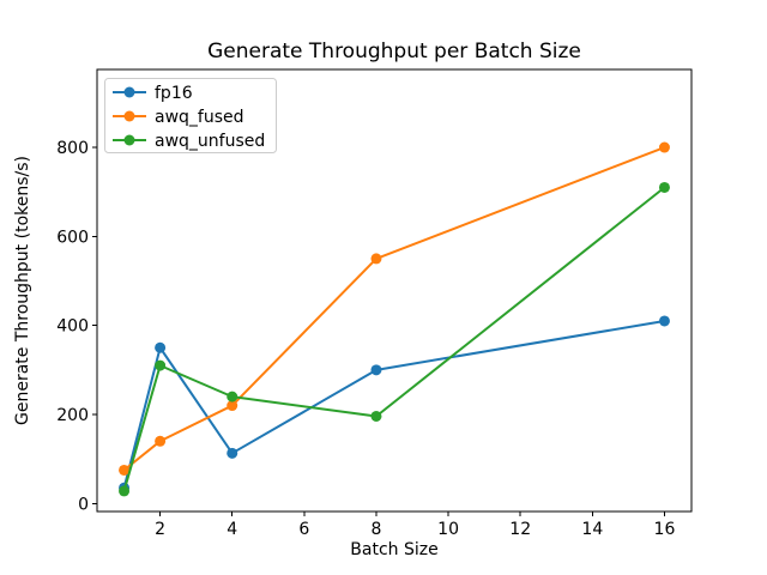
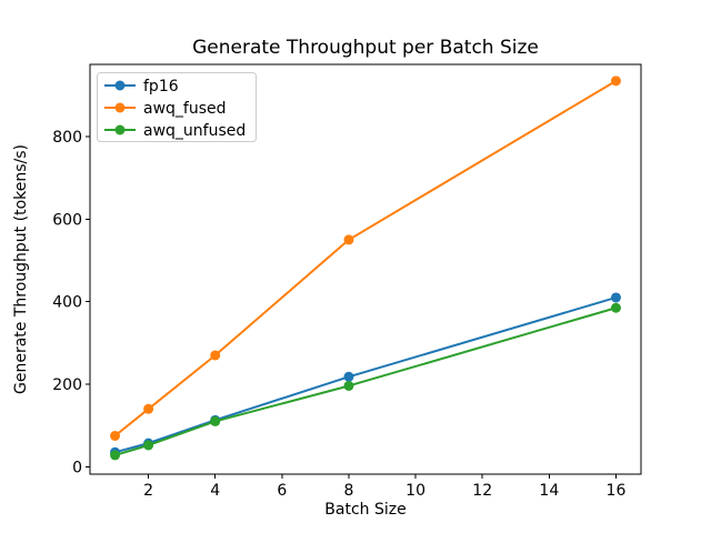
fp16/2: 350 -> 60
awq_unfused/2: 310 -> 50
awq_fused/4: 220 -> 270
awq_unfused/4: 240 -> 110
fp16/8: 300 -> 220
awq_fused/16: 800 -> 940
awq_unfused/16: 710 -> 380
